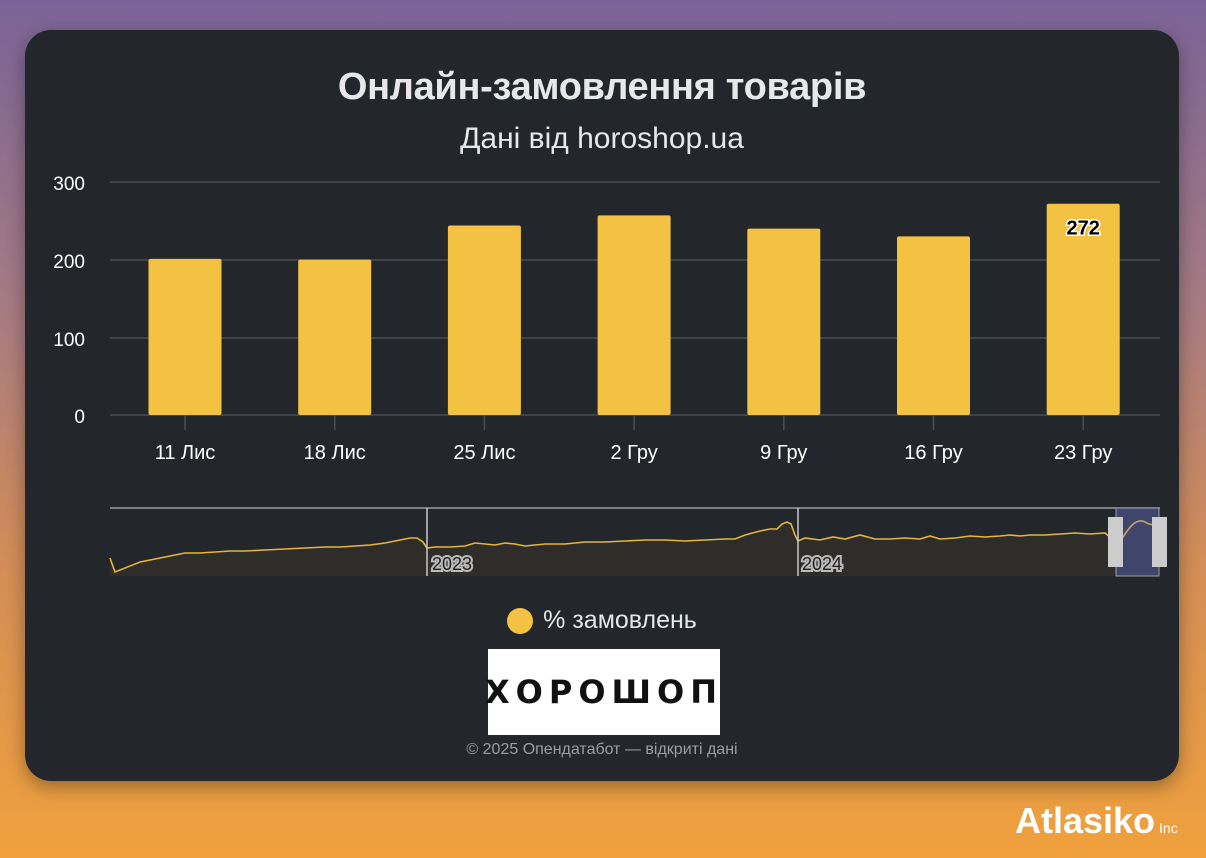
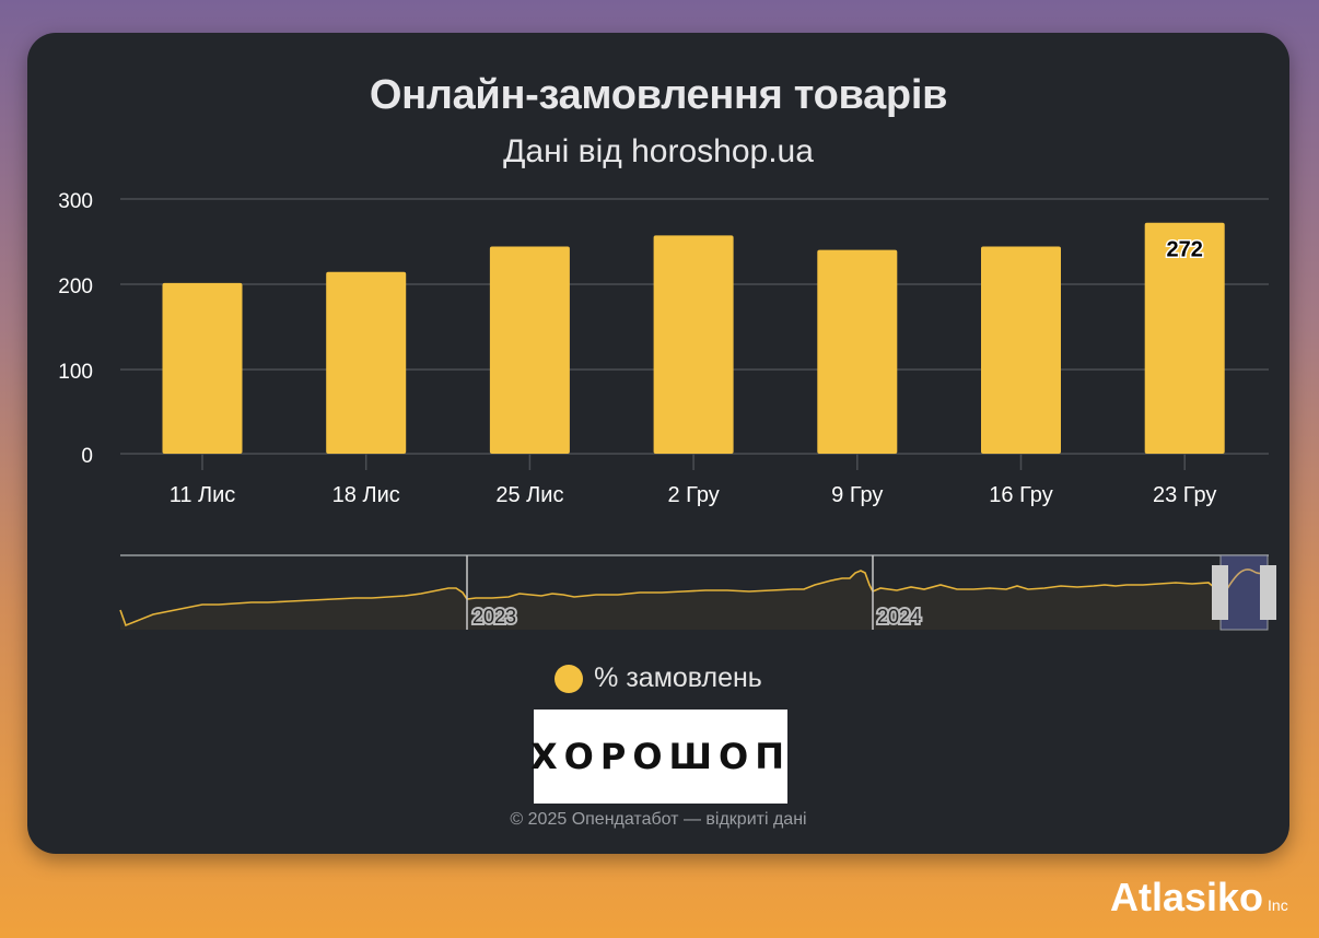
18 Лис: 200 -> 210
16 Гру: 230 -> 240
